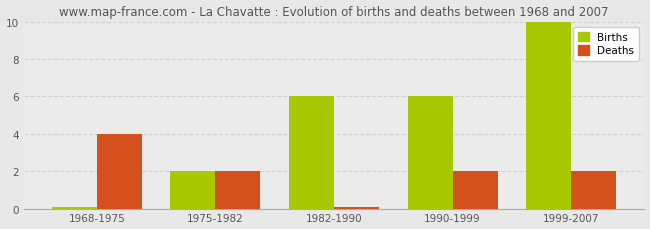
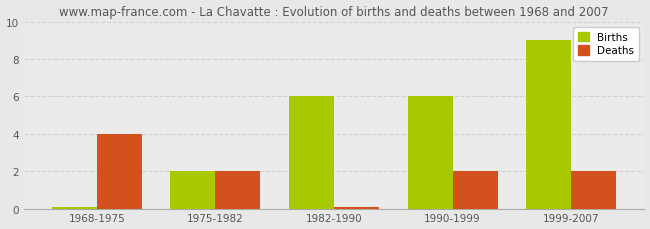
Births/1999-2007: 10.0 -> 9.0
